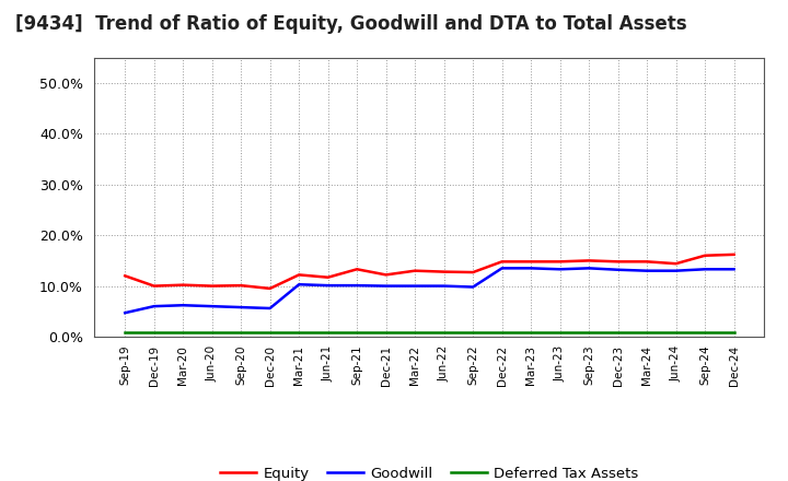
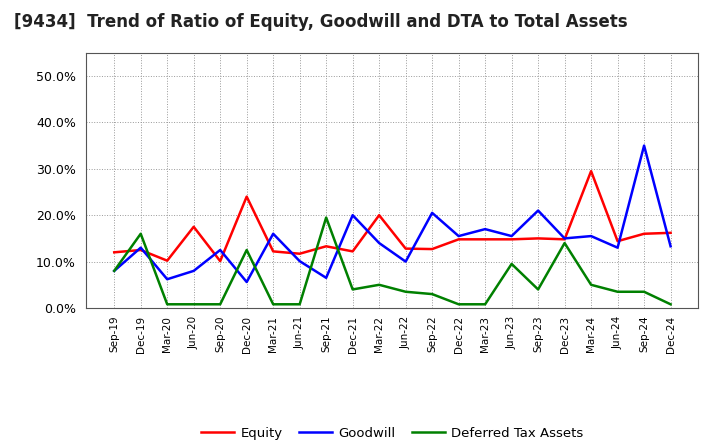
Goodwill/Sep-19: 4.7% -> 8.0%
Deferred Tax Assets/Sep-19: 0.8% -> 8.0%
Equity/Dec-19: 10.0% -> 12.5%
Goodwill/Dec-19: 6.0% -> 13.0%
Deferred Tax Assets/Dec-19: 0.8% -> 16.0%
Equity/Jun-20: 10.0% -> 17.5%
Goodwill/Jun-20: 6.0% -> 8.0%
Goodwill/Sep-20: 5.8% -> 12.5%
Equity/Dec-20: 9.5% -> 24.0%
Deferred Tax Assets/Dec-20: 0.8% -> 12.5%
Goodwill/Mar-21: 10.3% -> 16.0%
Goodwill/Sep-21: 10.1% -> 6.5%
Deferred Tax Assets/Sep-21: 0.8% -> 19.5%
Goodwill/Dec-21: 10.0% -> 20.0%
Deferred Tax Assets/Dec-21: 0.8% -> 4.0%
Equity/Mar-22: 13.0% -> 20.0%
Goodwill/Mar-22: 10.0% -> 14.0%
Deferred Tax Assets/Mar-22: 0.8% -> 5.0%
Deferred Tax Assets/Jun-22: 0.8% -> 3.5%
Goodwill/Sep-22: 9.8% -> 20.5%
Deferred Tax Assets/Sep-22: 0.8% -> 3.0%
Goodwill/Dec-22: 13.5% -> 15.5%
Goodwill/Mar-23: 13.5% -> 17.0%
Goodwill/Jun-23: 13.3% -> 15.5%
Deferred Tax Assets/Jun-23: 0.8% -> 9.5%
Goodwill/Sep-23: 13.5% -> 21.0%
Deferred Tax Assets/Sep-23: 0.8% -> 4.0%
Goodwill/Dec-23: 13.2% -> 15.0%
Deferred Tax Assets/Dec-23: 0.8% -> 14.0%
Equity/Mar-24: 14.8% -> 29.5%
Goodwill/Mar-24: 13.0% -> 15.5%
Deferred Tax Assets/Mar-24: 0.8% -> 5.0%
Deferred Tax Assets/Jun-24: 0.8% -> 3.5%
Goodwill/Sep-24: 13.3% -> 35.0%
Deferred Tax Assets/Sep-24: 0.8% -> 3.5%
